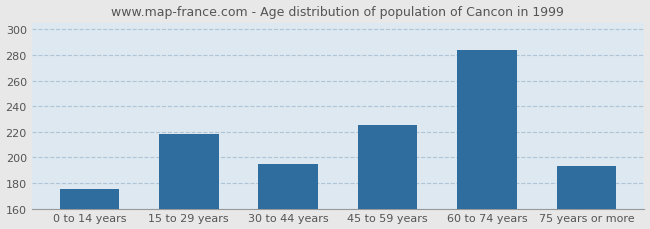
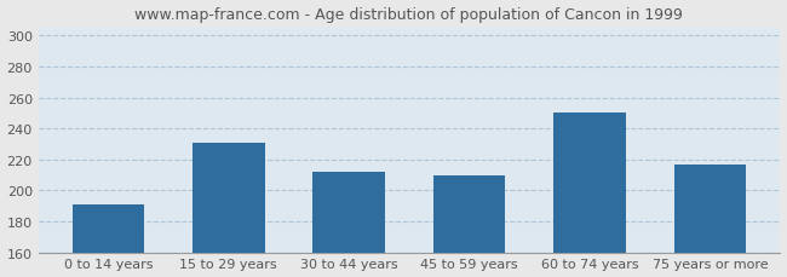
0 to 14 years: 175 -> 191
15 to 29 years: 218 -> 231
30 to 44 years: 195 -> 212
45 to 59 years: 225 -> 210
60 to 74 years: 284 -> 250
75 years or more: 193 -> 217
